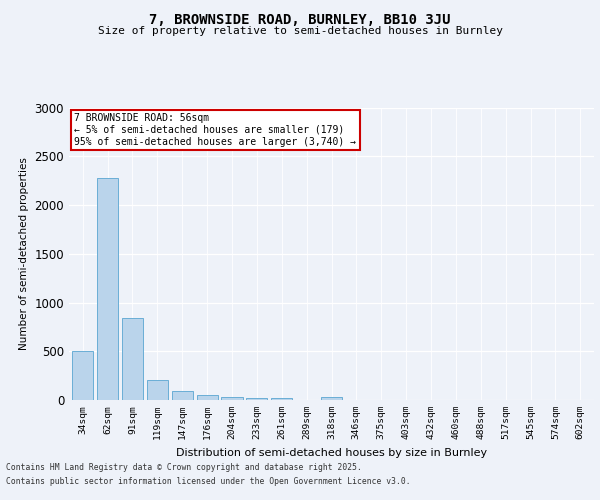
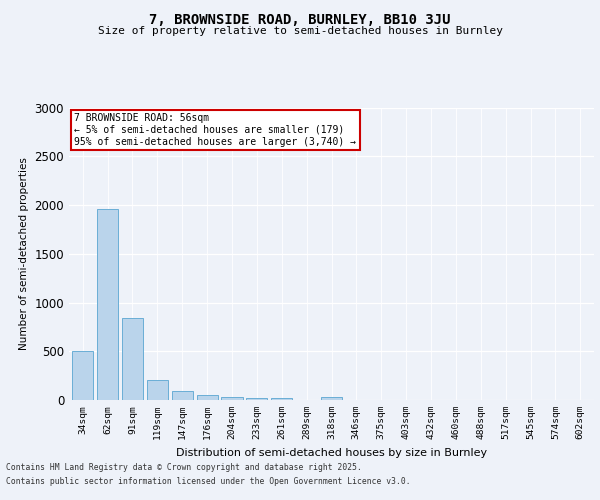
62sqm: 2280 -> 1960
